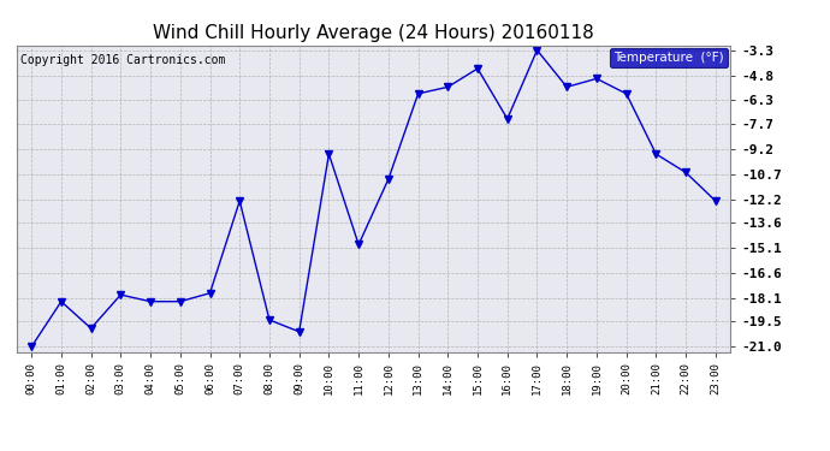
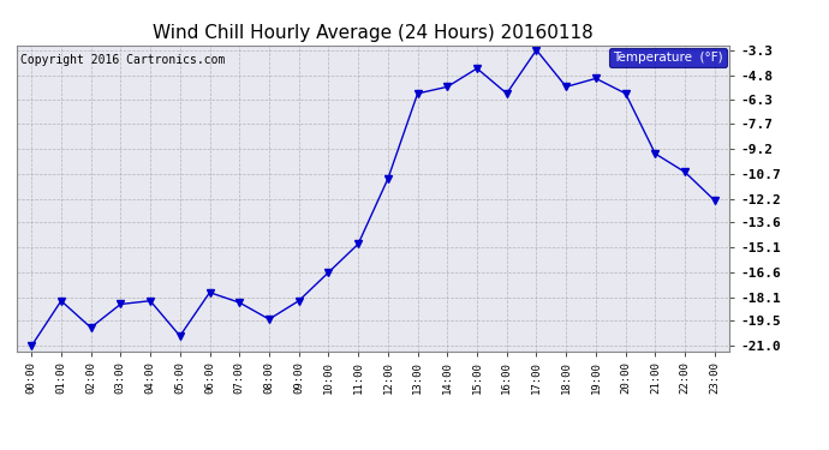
03:00: -17.9 -> -18.5
05:00: -18.3 -> -20.4
07:00: -12.3 -> -18.4
09:00: -20.1 -> -18.3
10:00: -9.5 -> -16.6
16:00: -7.4 -> -5.9
